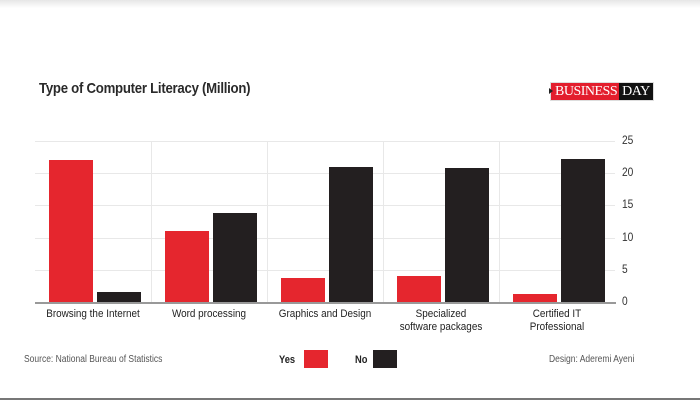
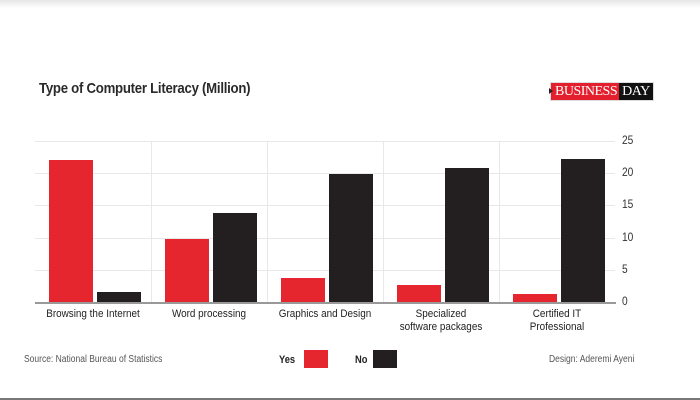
Yes/Word processing: 11 -> 10
No/Graphics and Design: 21 -> 20
Yes/Specialized software packages: 4 -> 3
